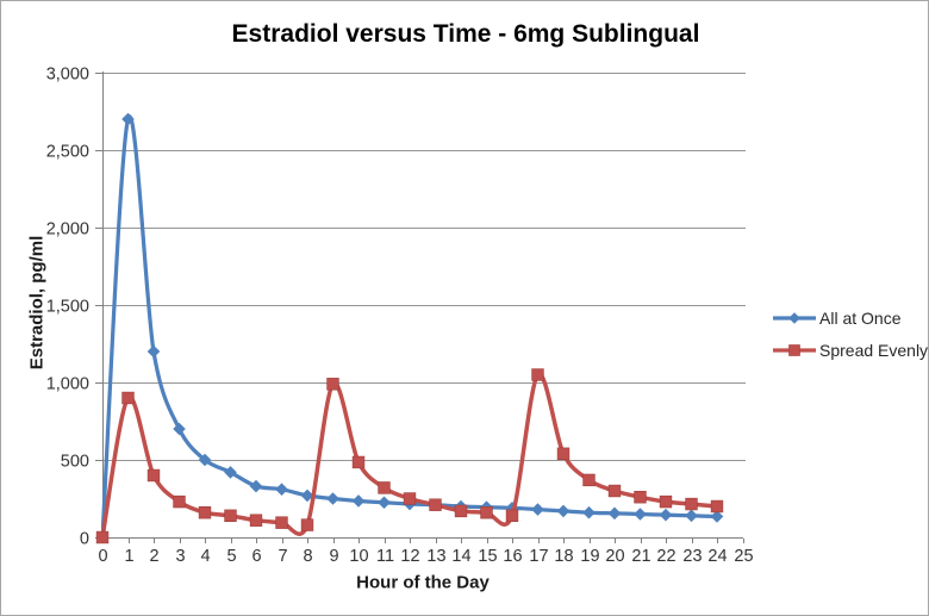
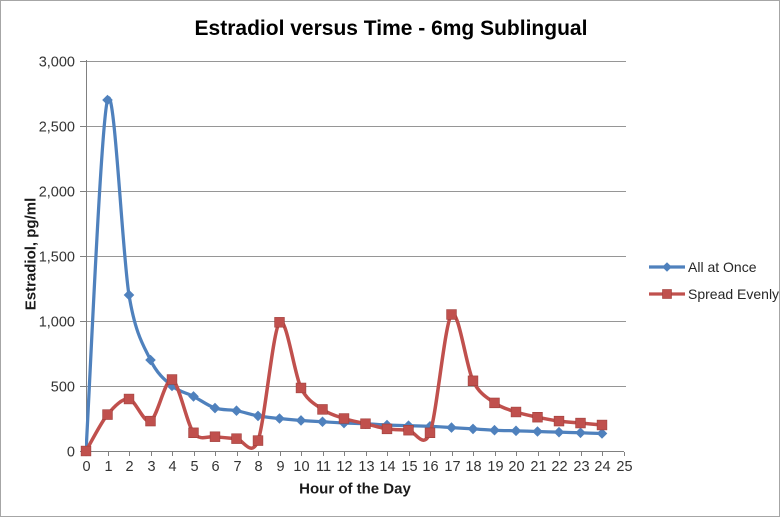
Spread Evenly/1: 900 -> 280
Spread Evenly/4: 160 -> 550
